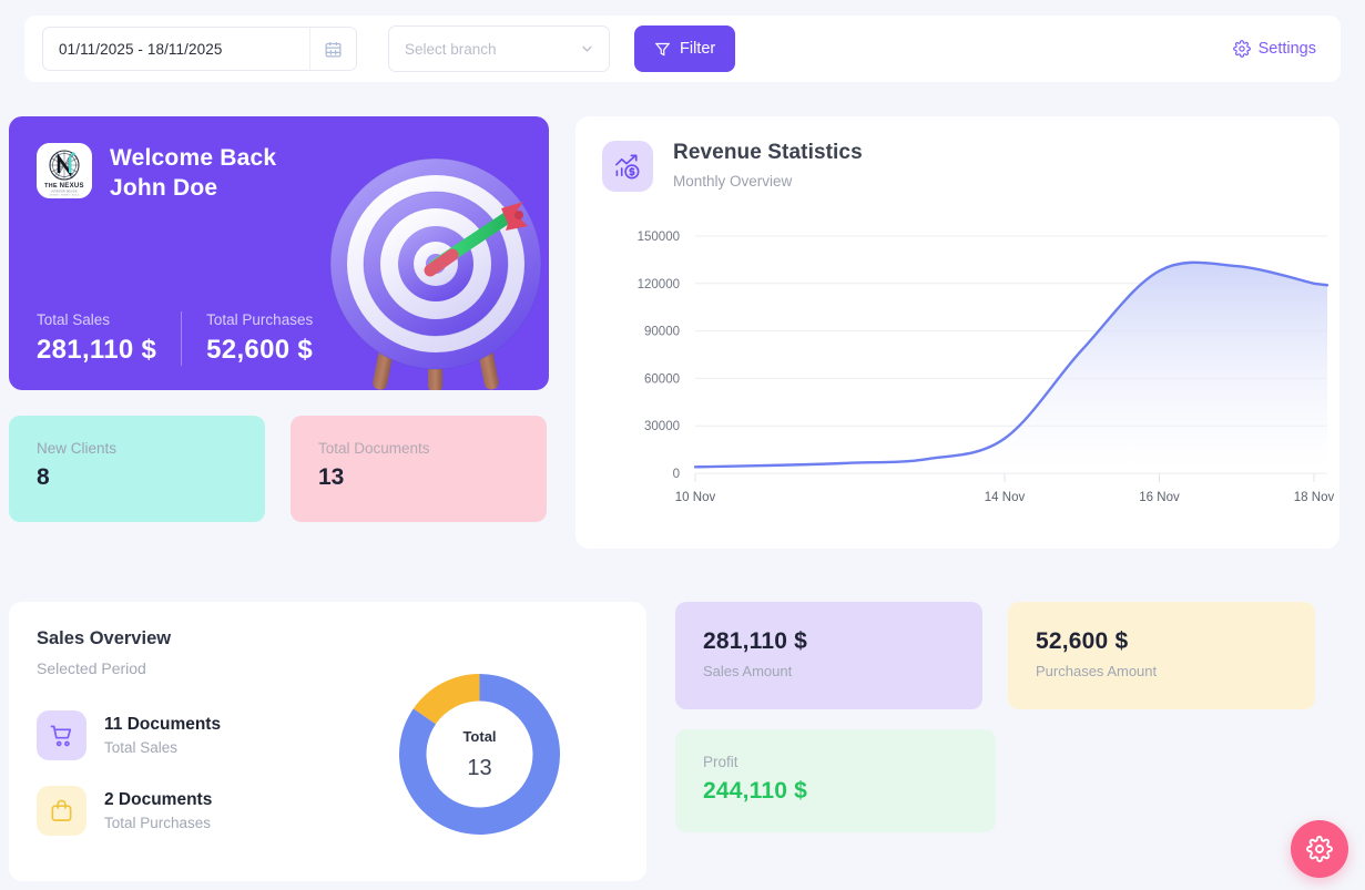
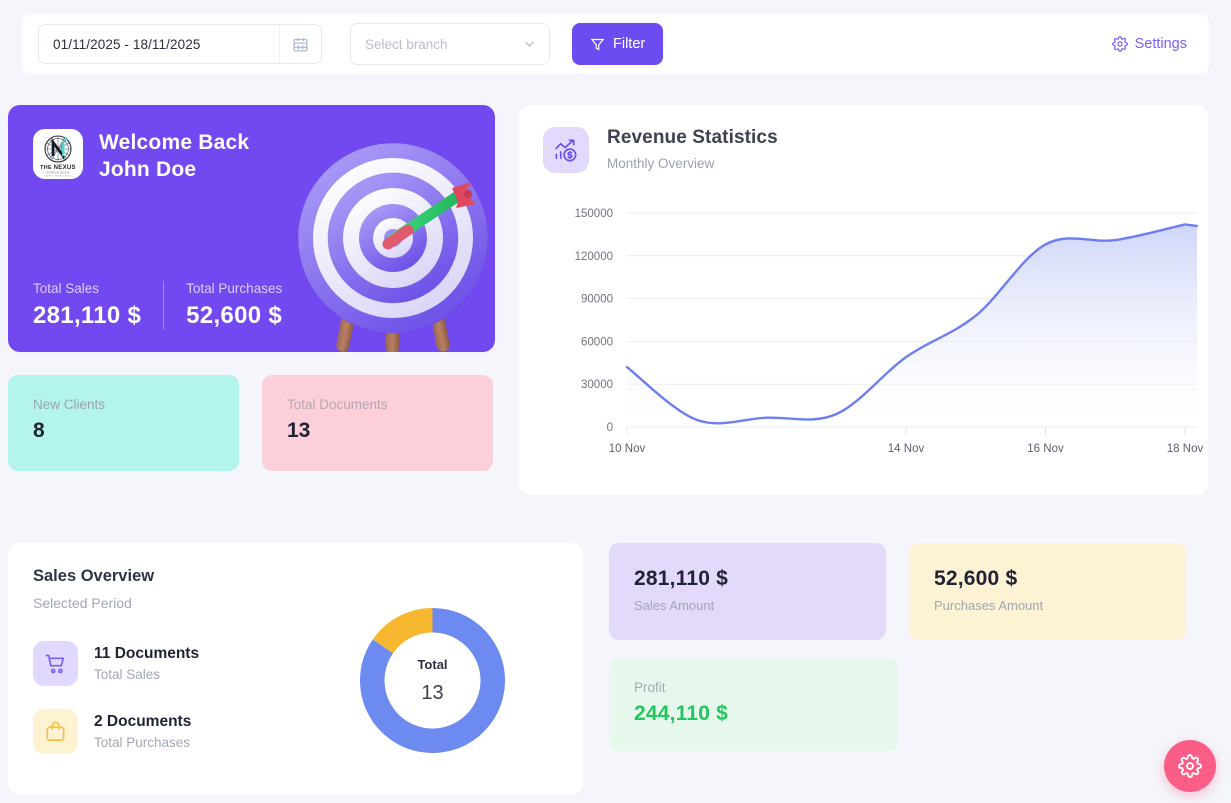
10 Nov: 4000 -> 42000
14 Nov: 22000 -> 49000
18 Nov: 120000 -> 142000
